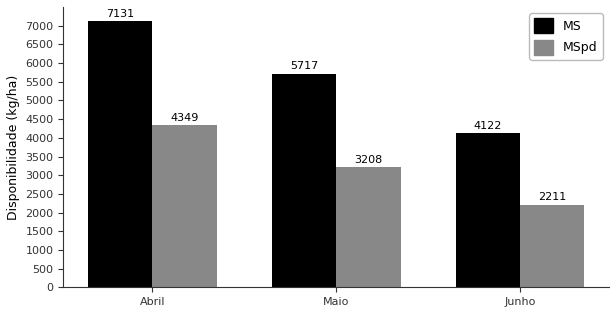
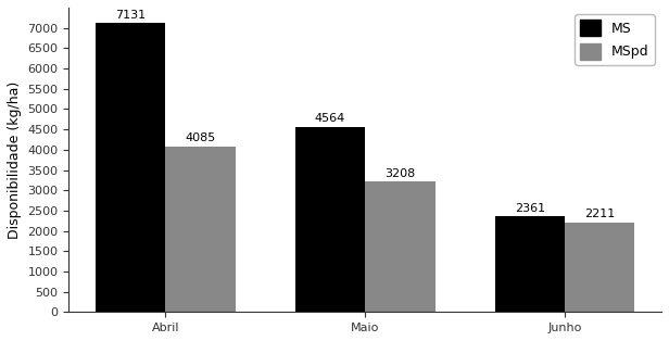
MSpd/Abril: 4349 -> 4085
MS/Maio: 5717 -> 4564
MS/Junho: 4122 -> 2361
